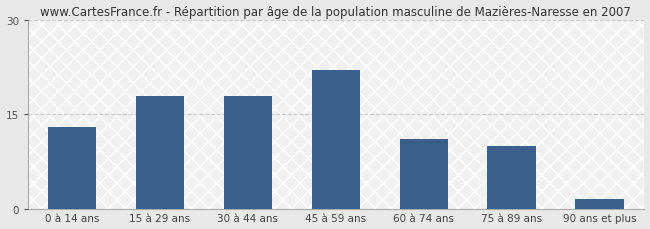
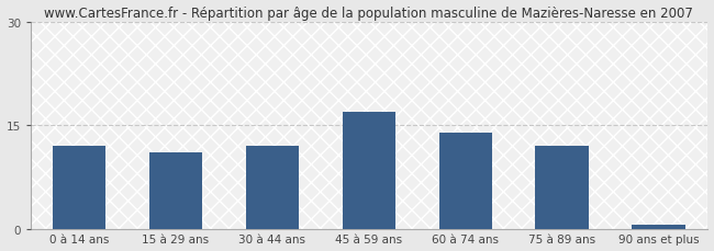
0 à 14 ans: 13.0 -> 12.0
15 à 29 ans: 18.0 -> 11.0
30 à 44 ans: 18.0 -> 12.0
45 à 59 ans: 22.0 -> 17.0
60 à 74 ans: 11.0 -> 14.0
75 à 89 ans: 10.0 -> 12.0
90 ans et plus: 1.6 -> 0.5
